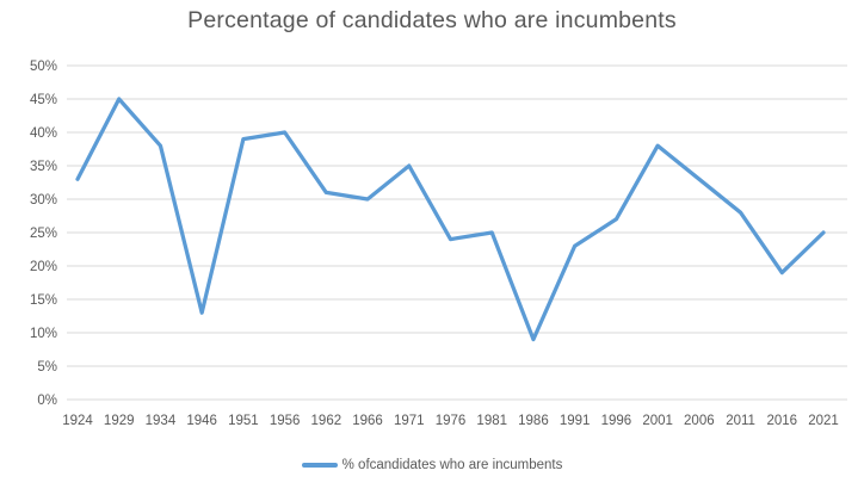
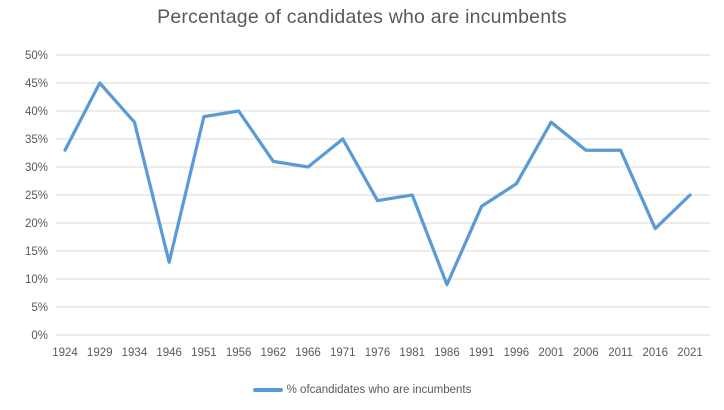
2011: 28% -> 33%
